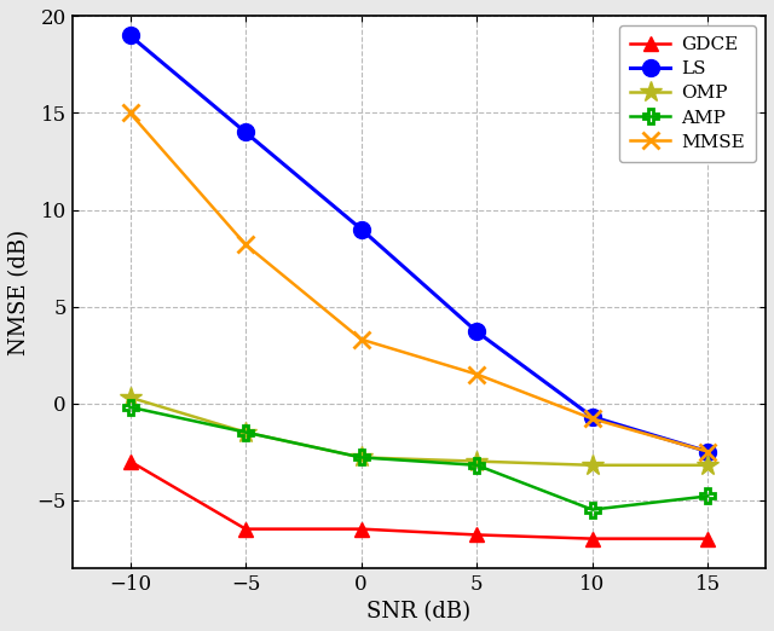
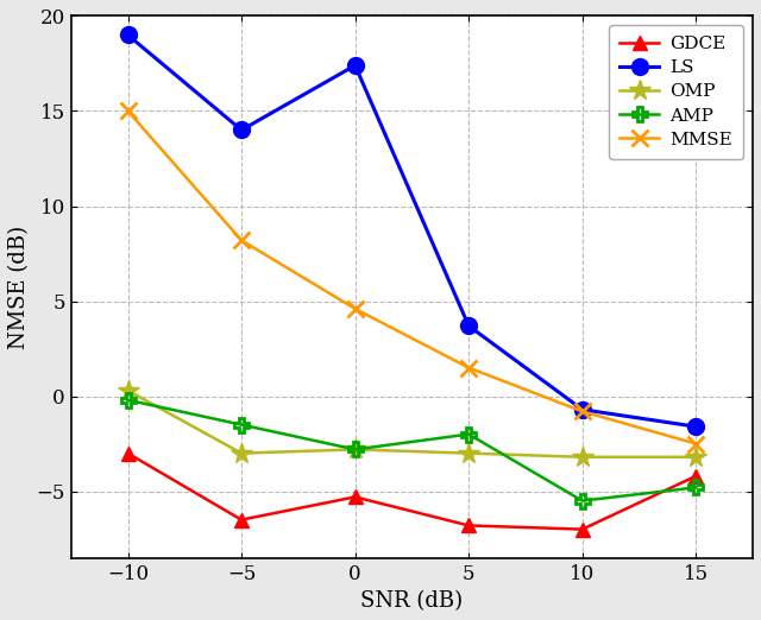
OMP/−5: -1.5 -> -3.0
GDCE/0: -6.5 -> -5.3
LS/0: 9.0 -> 17.4
MMSE/0: 3.3 -> 4.6
AMP/5: -3.2 -> -2.0
GDCE/15: -7.0 -> -4.2
LS/15: -2.5 -> -1.6
